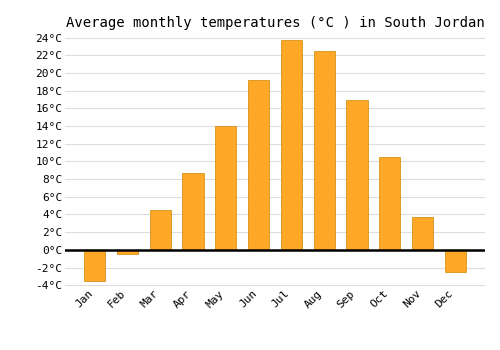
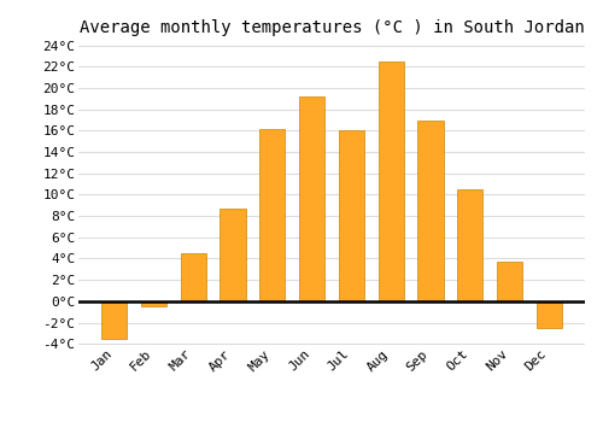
May: 14.0°C -> 16.2°C
Jul: 23.7°C -> 16.0°C
